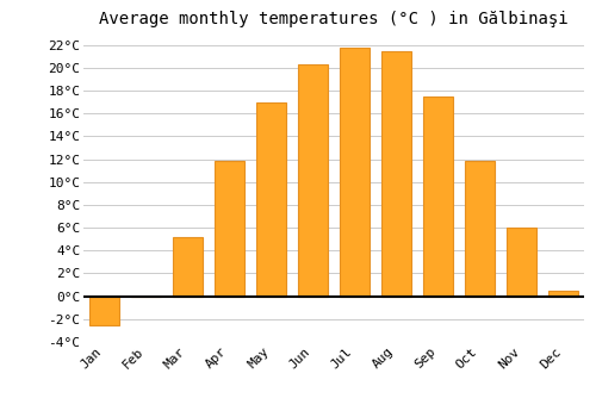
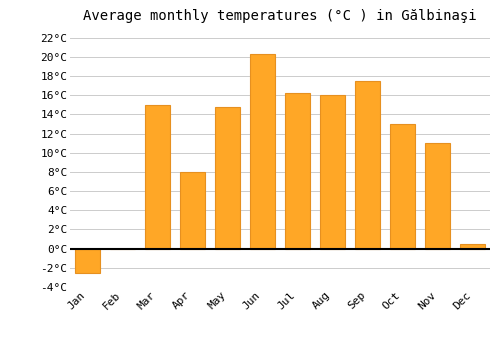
Mar: 5.2°C -> 15.0°C
Apr: 11.8°C -> 8.0°C
May: 17.0°C -> 14.8°C
Jul: 21.8°C -> 16.2°C
Aug: 21.4°C -> 16.0°C
Oct: 11.8°C -> 13.0°C
Nov: 6.0°C -> 11.0°C
